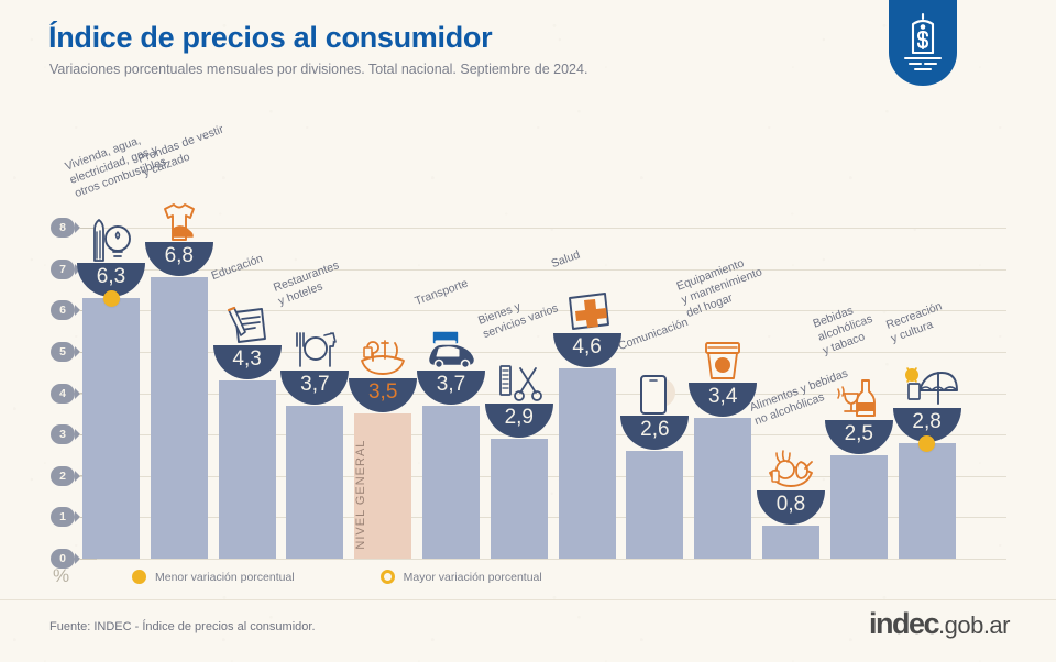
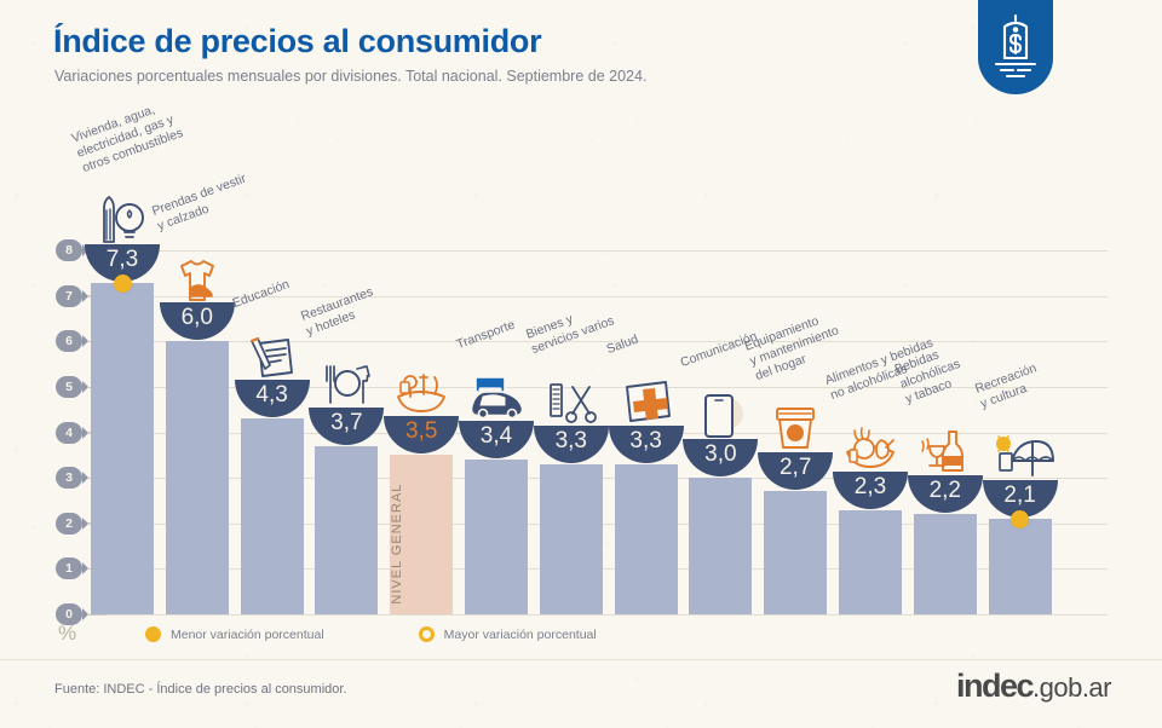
Vivienda, agua, electricidad, gas y otros combustibles: 6,3 -> 7,3
Prendas de vestir y calzado: 6,8 -> 6,0
Transporte: 3,7 -> 3,4
Bienes y servicios varios: 2,9 -> 3,3
Salud: 4,6 -> 3,3
Comunicación: 2,6 -> 3,0
Equipamiento y mantenimiento del hogar: 3,4 -> 2,7
Alimentos y bebidas no alcohólicas: 0,8 -> 2,3
Bebidas alcohólicas y tabaco: 2,5 -> 2,2
Recreación y cultura: 2,8 -> 2,1
